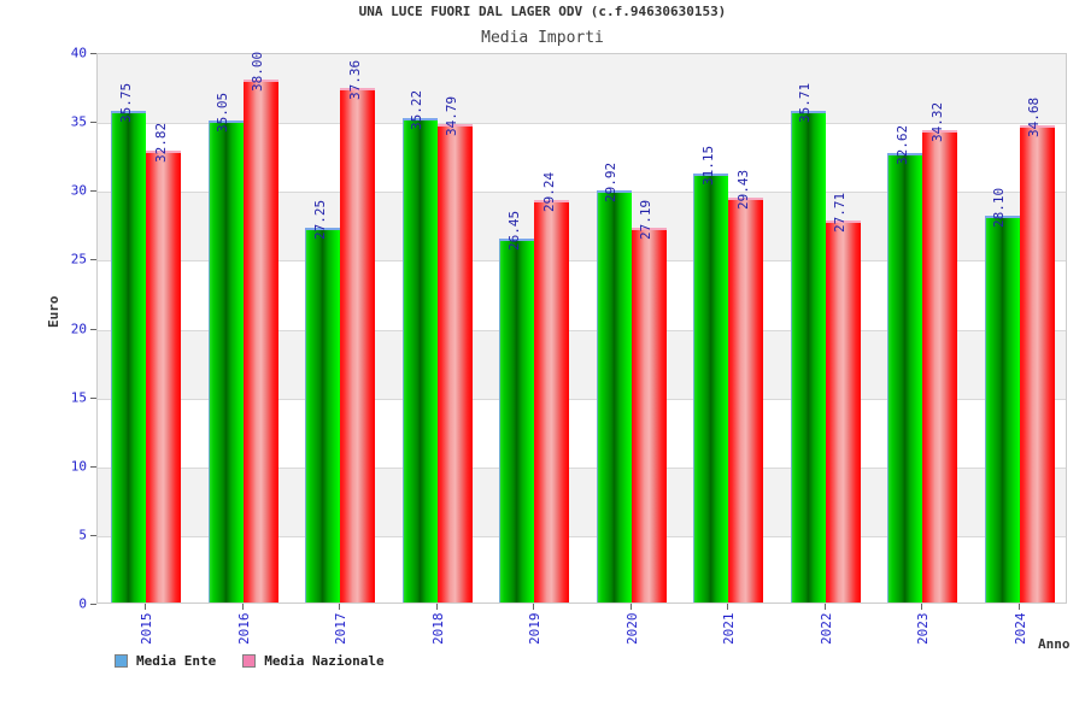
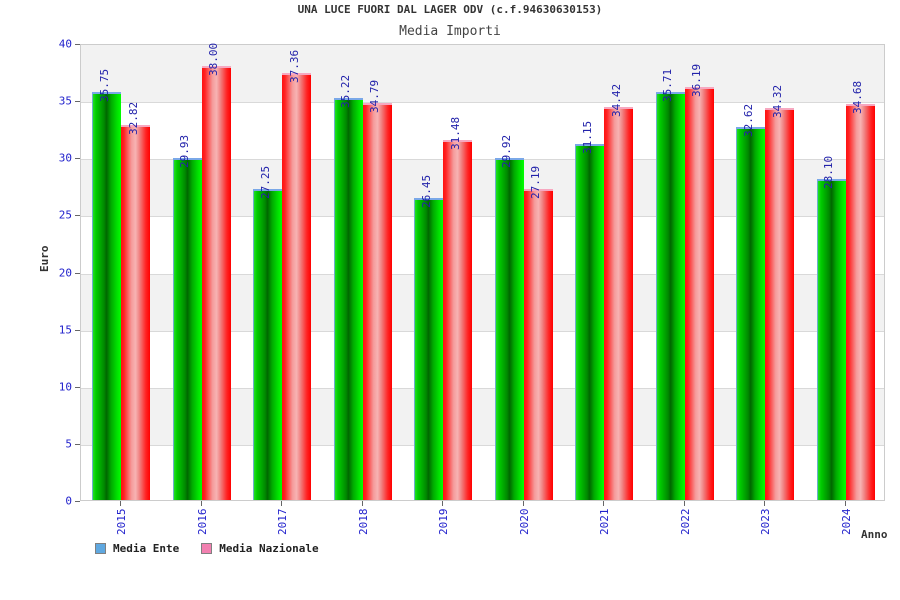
Media Ente/2016: 35.05 -> 29.93
Media Nazionale/2019: 29.24 -> 31.48
Media Nazionale/2021: 29.43 -> 34.42
Media Nazionale/2022: 27.71 -> 36.19
